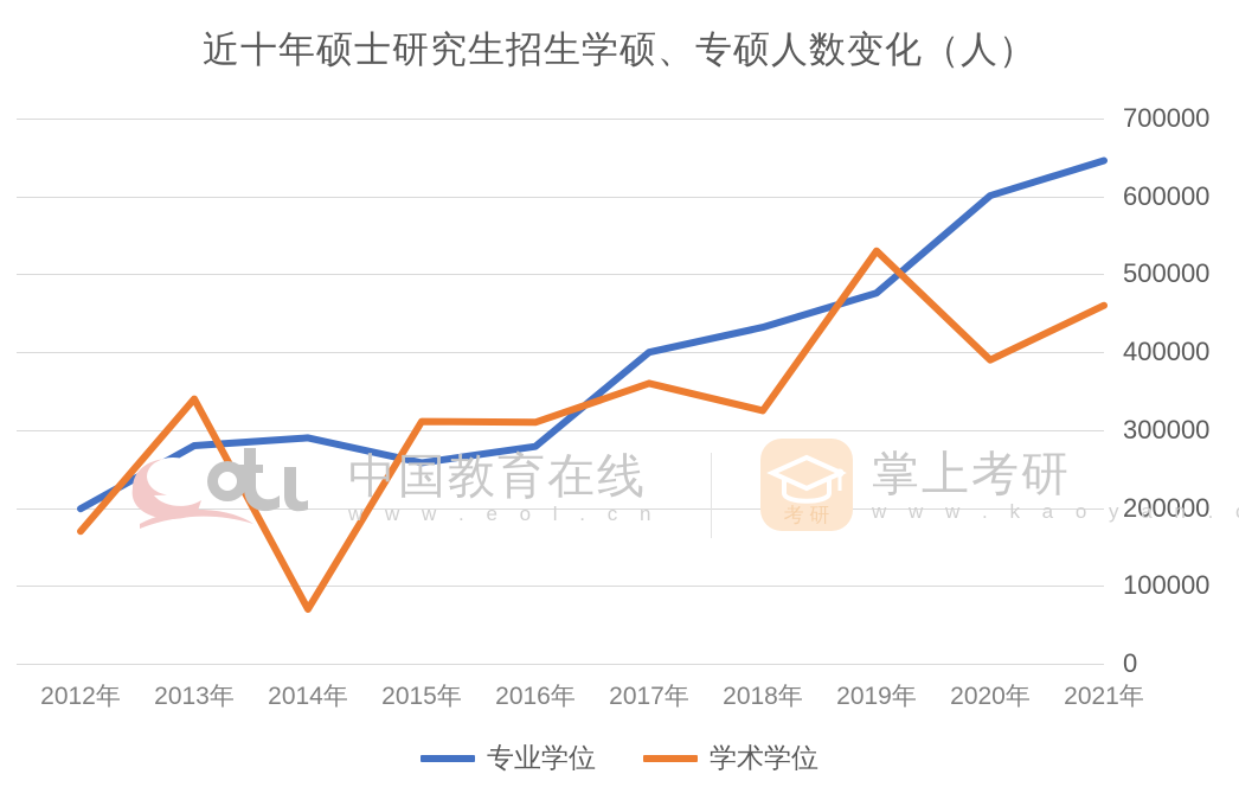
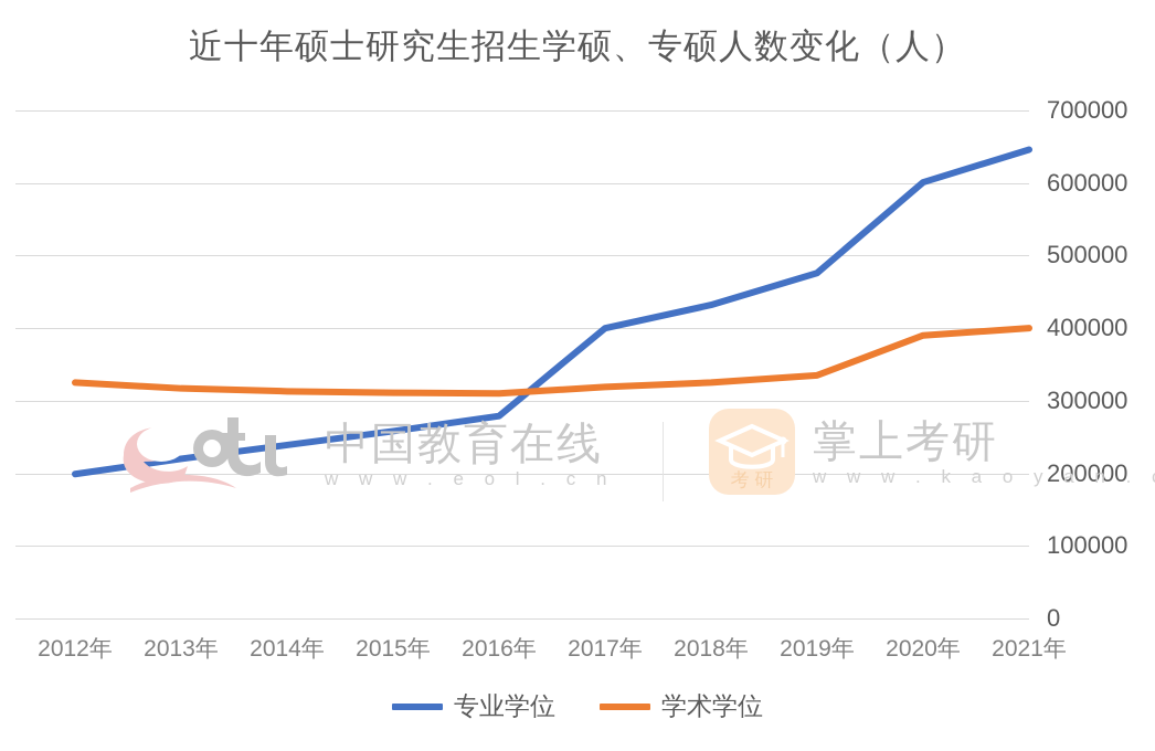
学术学位/2012年: 170000 -> 320000
专业学位/2013年: 280000 -> 220000
学术学位/2013年: 340000 -> 320000
专业学位/2014年: 290000 -> 240000
学术学位/2014年: 70000 -> 310000
学术学位/2017年: 360000 -> 320000
学术学位/2019年: 530000 -> 340000
学术学位/2021年: 460000 -> 400000
